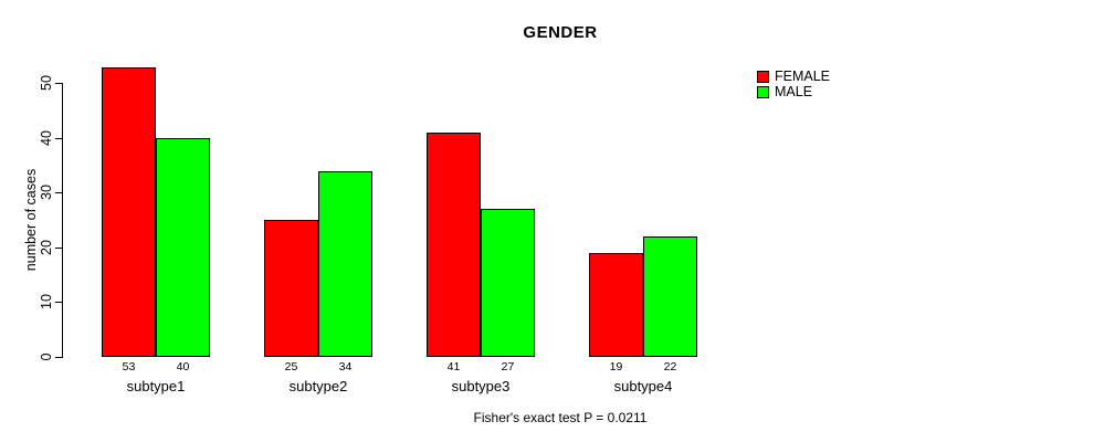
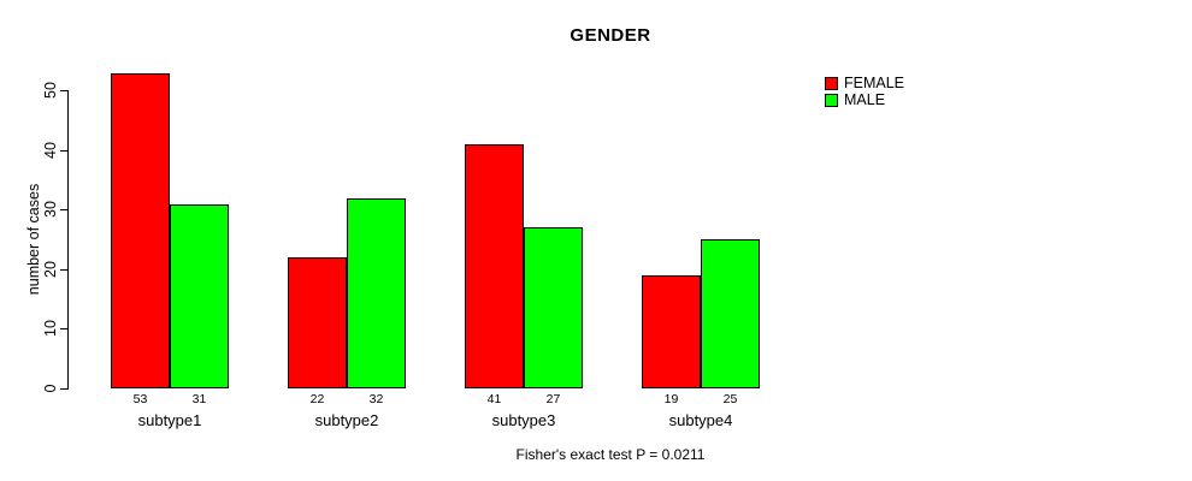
MALE/subtype1: 40 -> 31
FEMALE/subtype2: 25 -> 22
MALE/subtype2: 34 -> 32
MALE/subtype4: 22 -> 25
